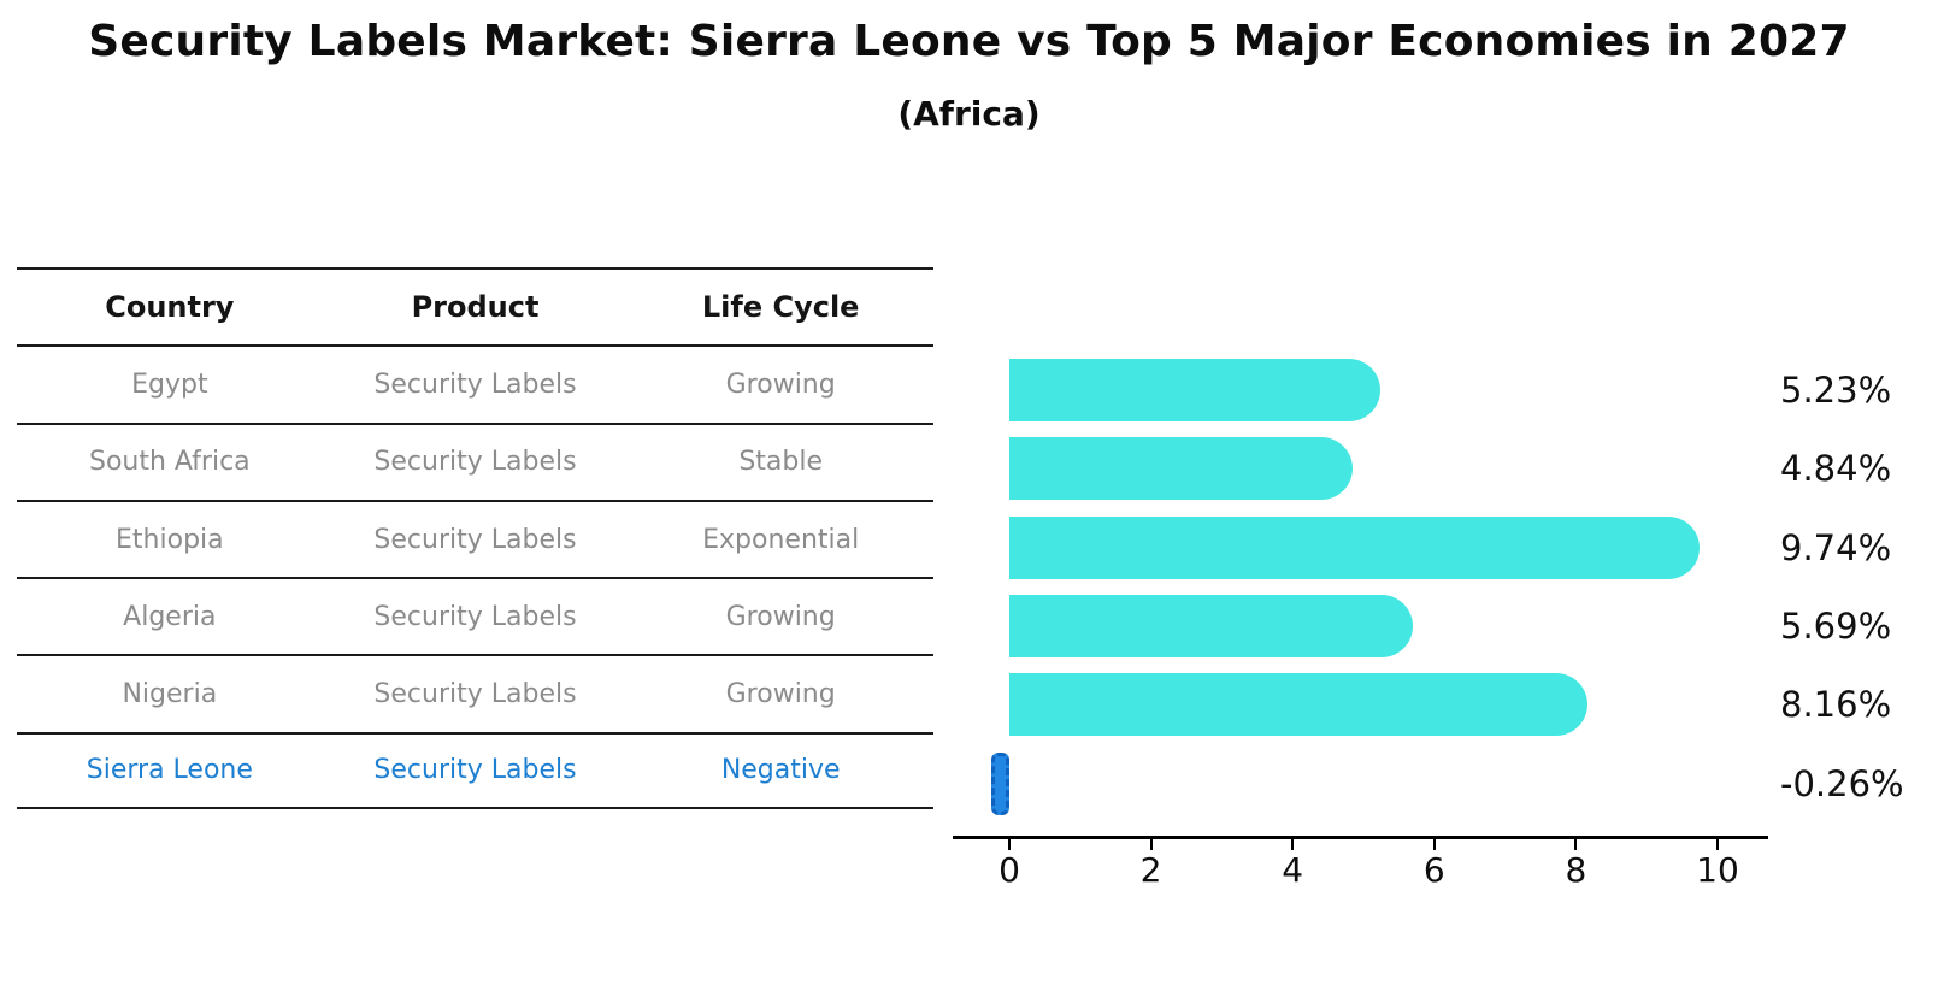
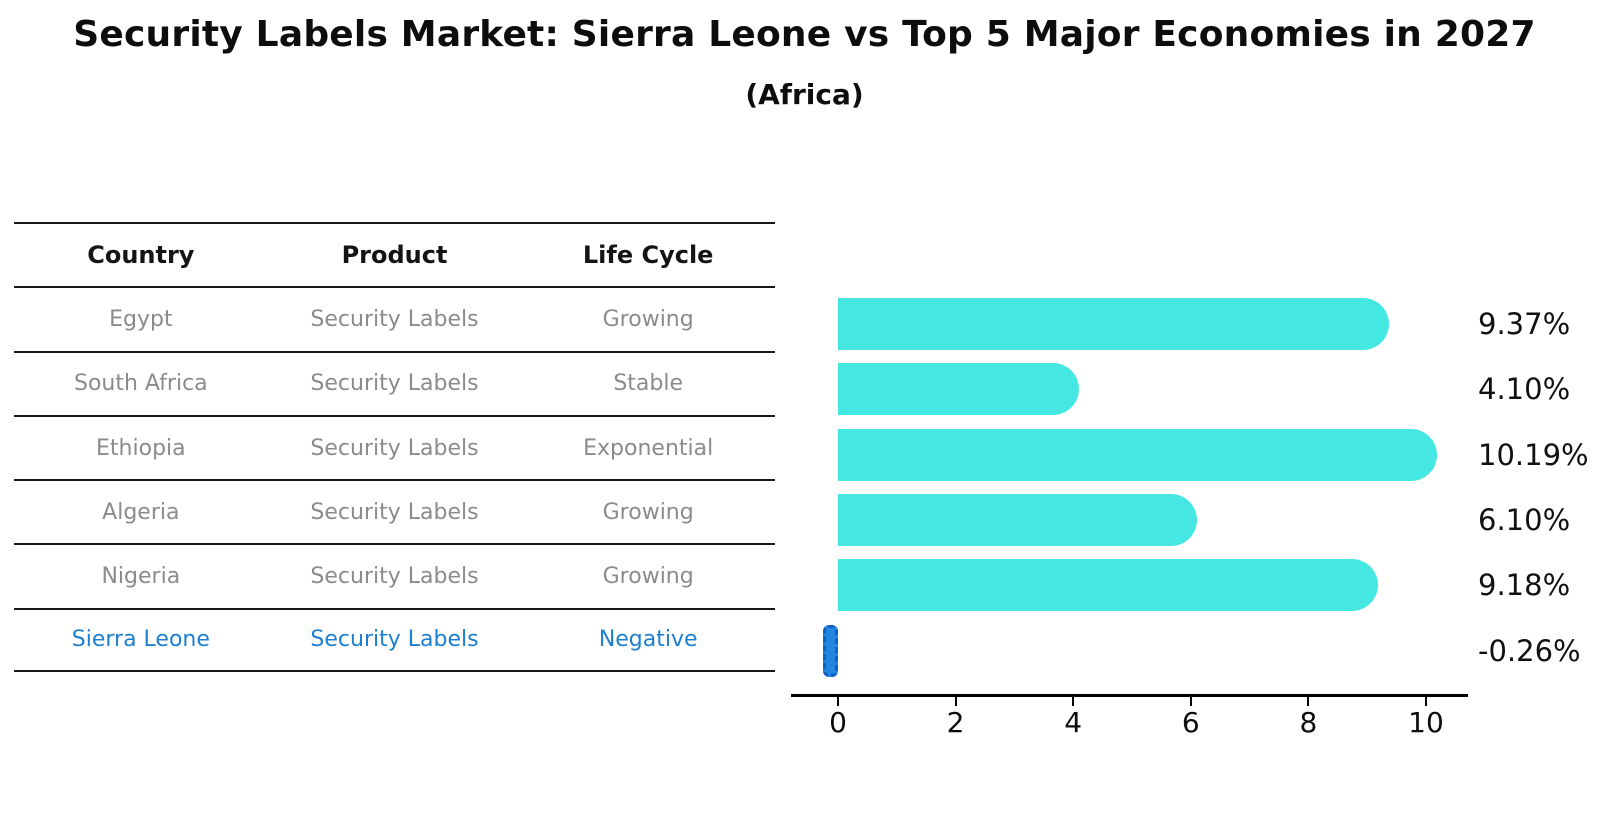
Egypt: 5.23% -> 9.37%
South Africa: 4.84% -> 4.10%
Ethiopia: 9.74% -> 10.19%
Algeria: 5.69% -> 6.10%
Nigeria: 8.16% -> 9.18%
